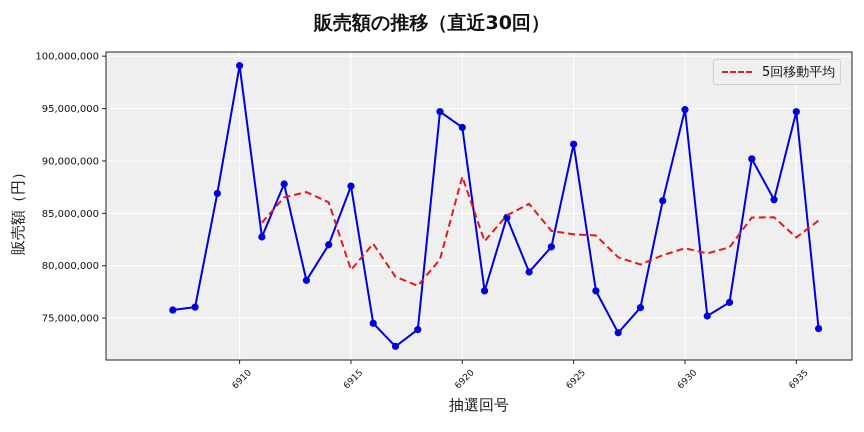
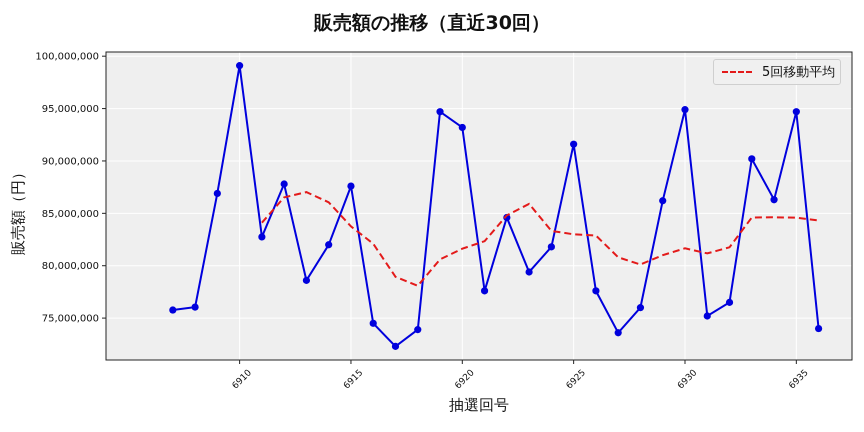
5回移動平均/6915: 79600000 -> 83800000
5回移動平均/6920: 88500000 -> 81600000
5回移動平均/6935: 82700000 -> 84600000
